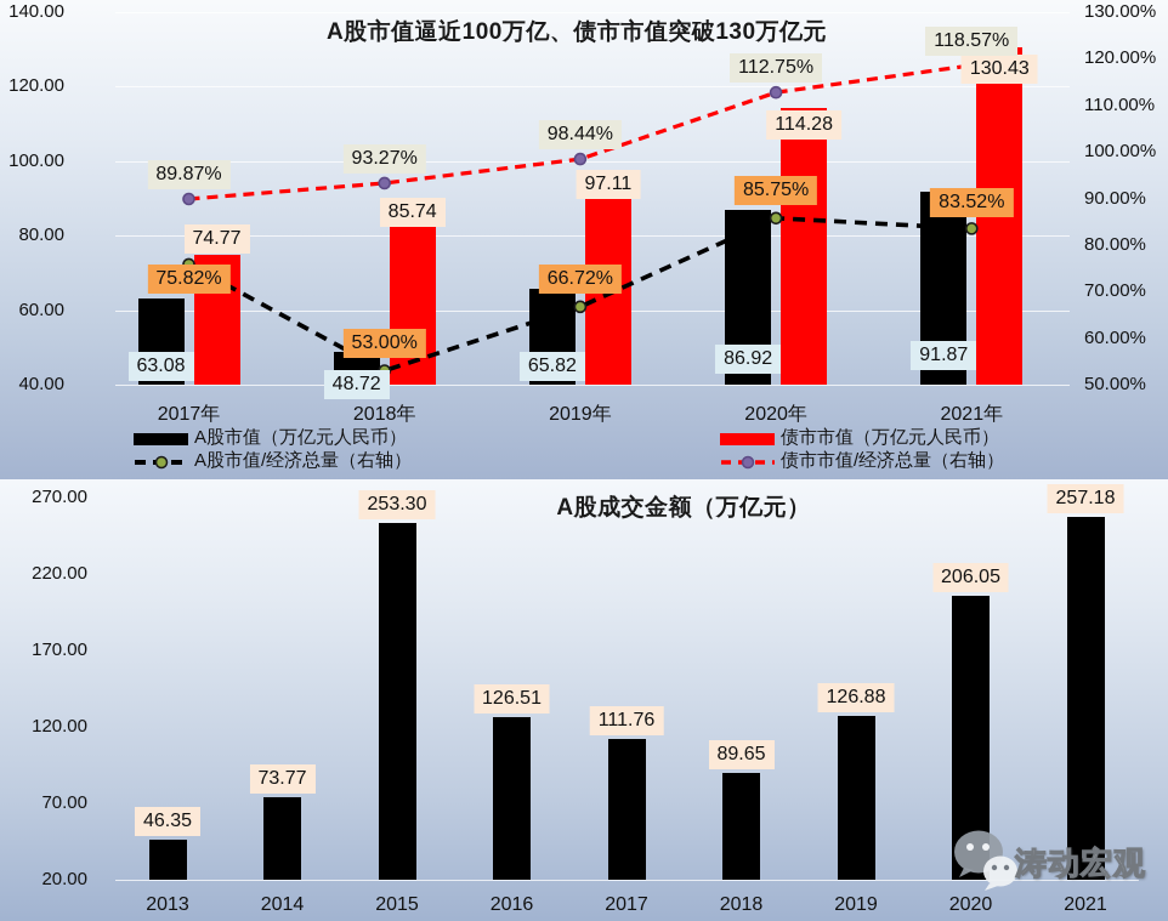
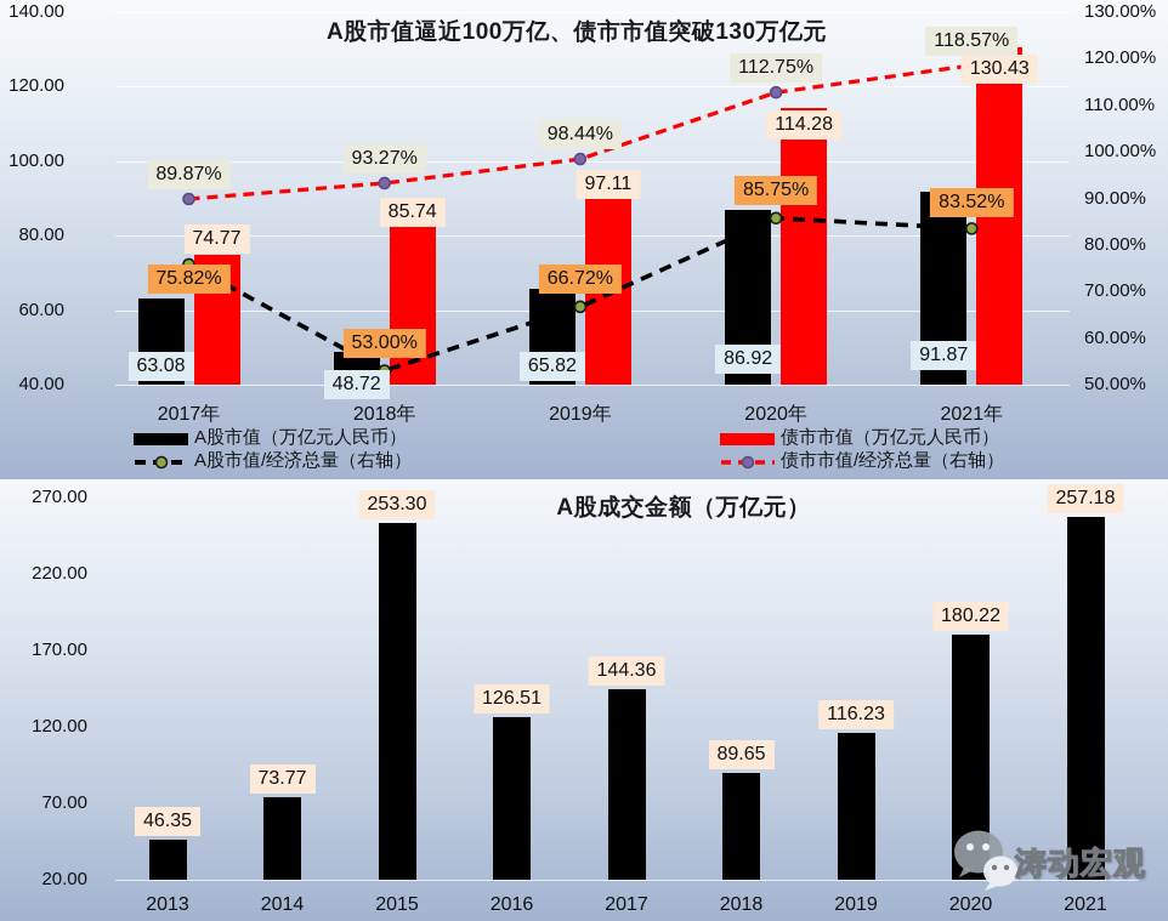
A股成交金额（万亿元）/2017: 111.76 -> 144.36
A股成交金额（万亿元）/2019: 126.88 -> 116.23
A股成交金额（万亿元）/2020: 206.05 -> 180.22
